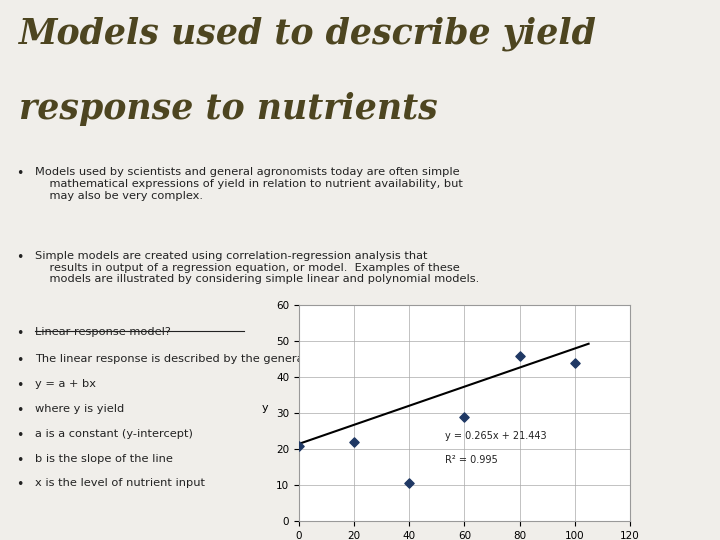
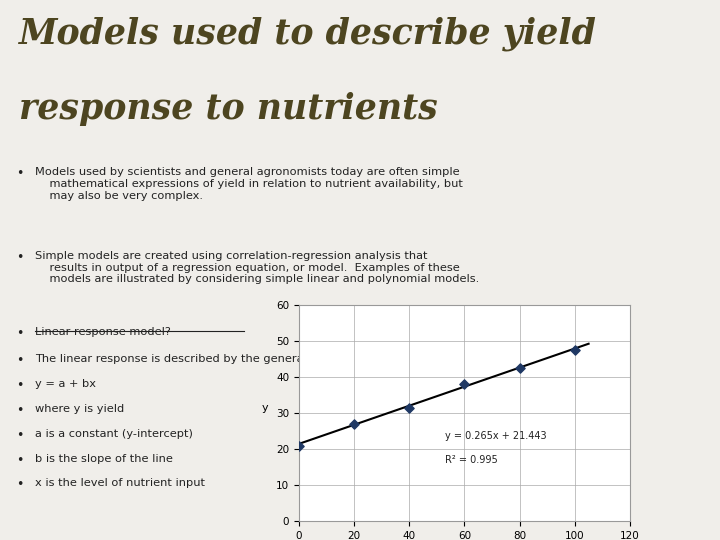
20: 22.0 -> 27.0
40: 10.5 -> 31.5
60: 29.0 -> 38.0
80: 46.0 -> 42.5
100: 44.0 -> 47.5
